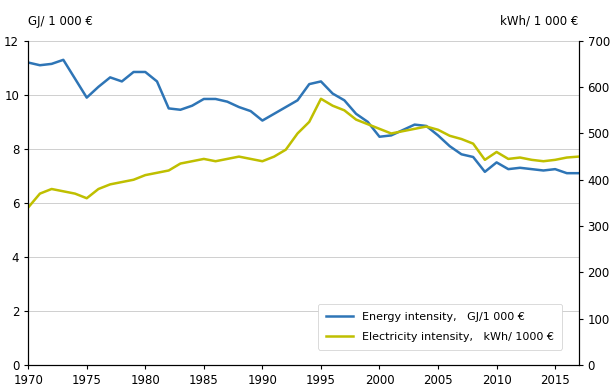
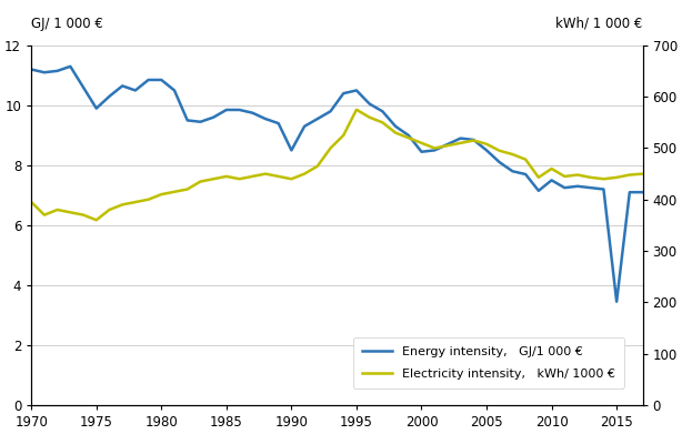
Electricity intensity, kWh/ 1000 €/1970: 340 -> 395
Energy intensity, GJ/1 000 €/1990: 9.05 -> 8.50
Energy intensity, GJ/1 000 €/2015: 7.25 -> 3.45
